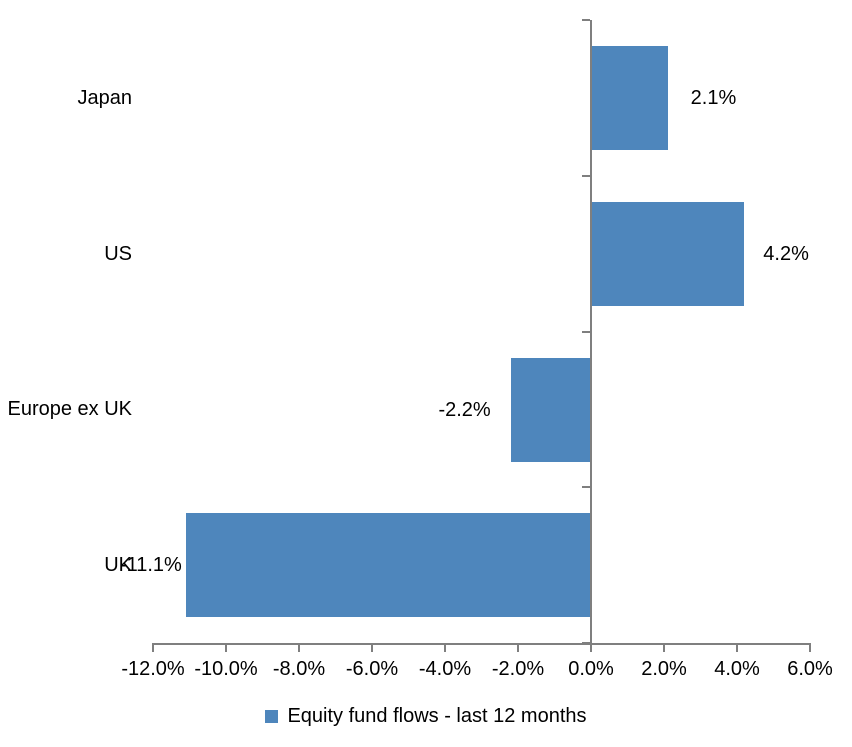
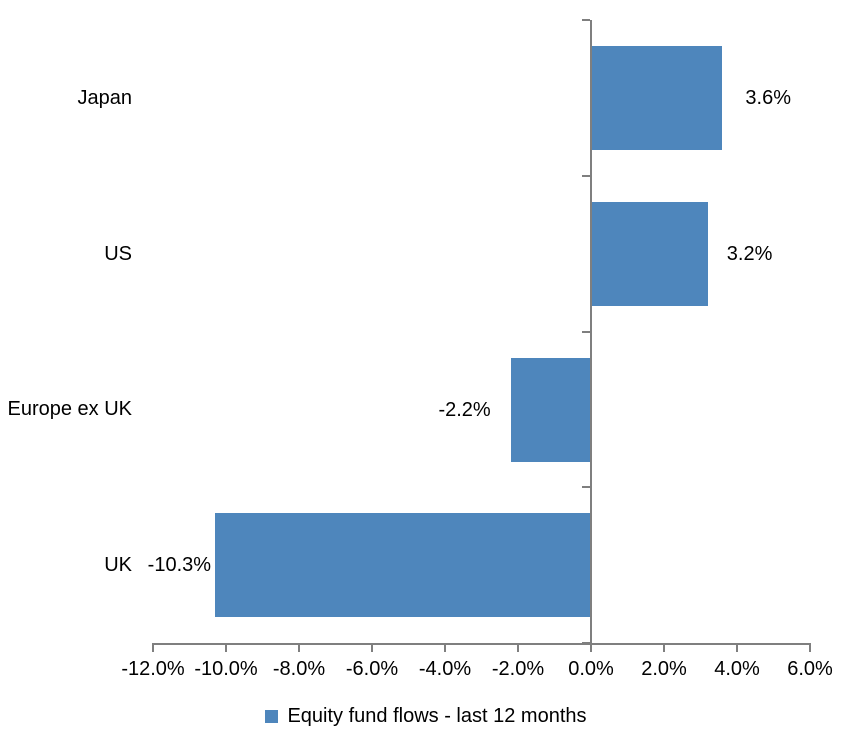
Japan: 2.1% -> 3.6%
US: 4.2% -> 3.2%
UK: -11.1% -> -10.3%
